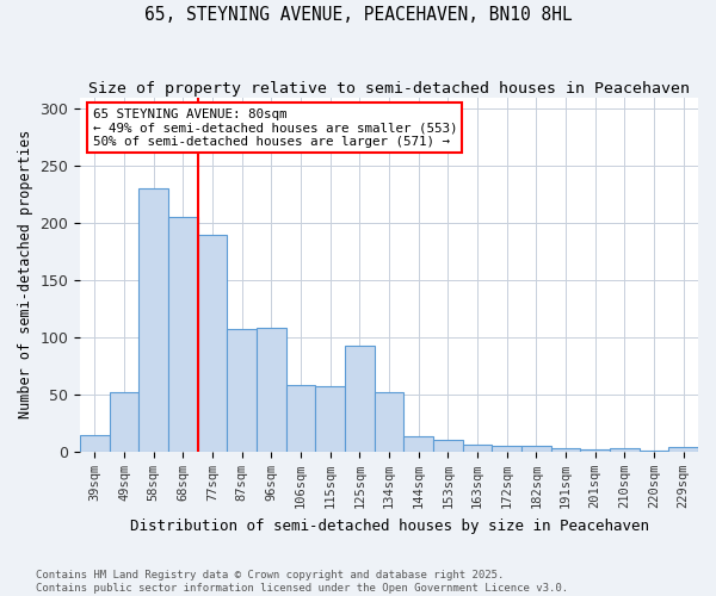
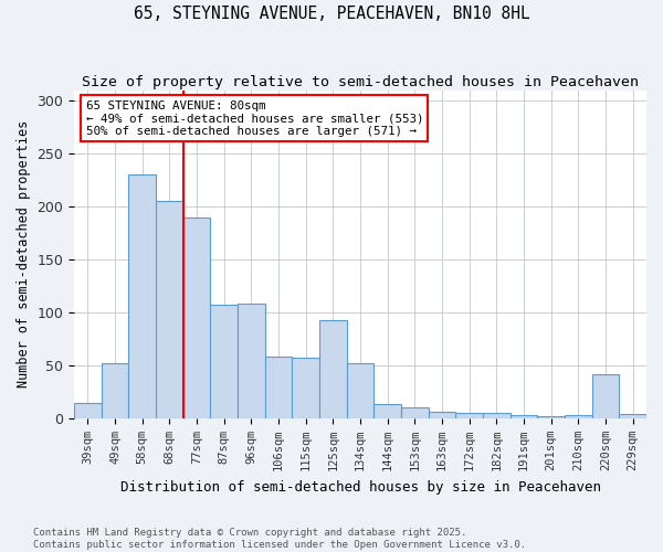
220sqm: 1 -> 42
